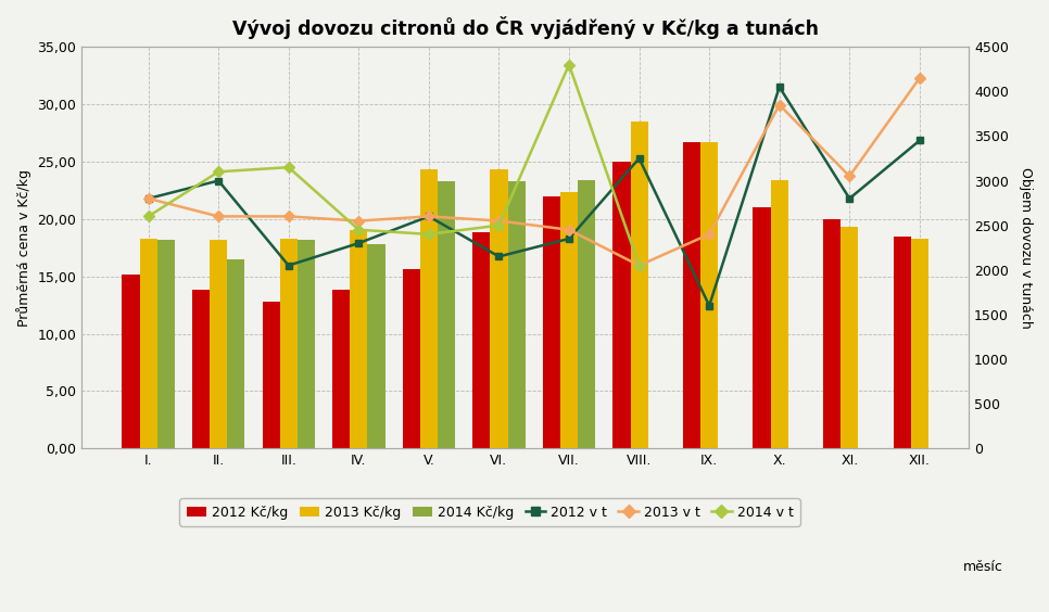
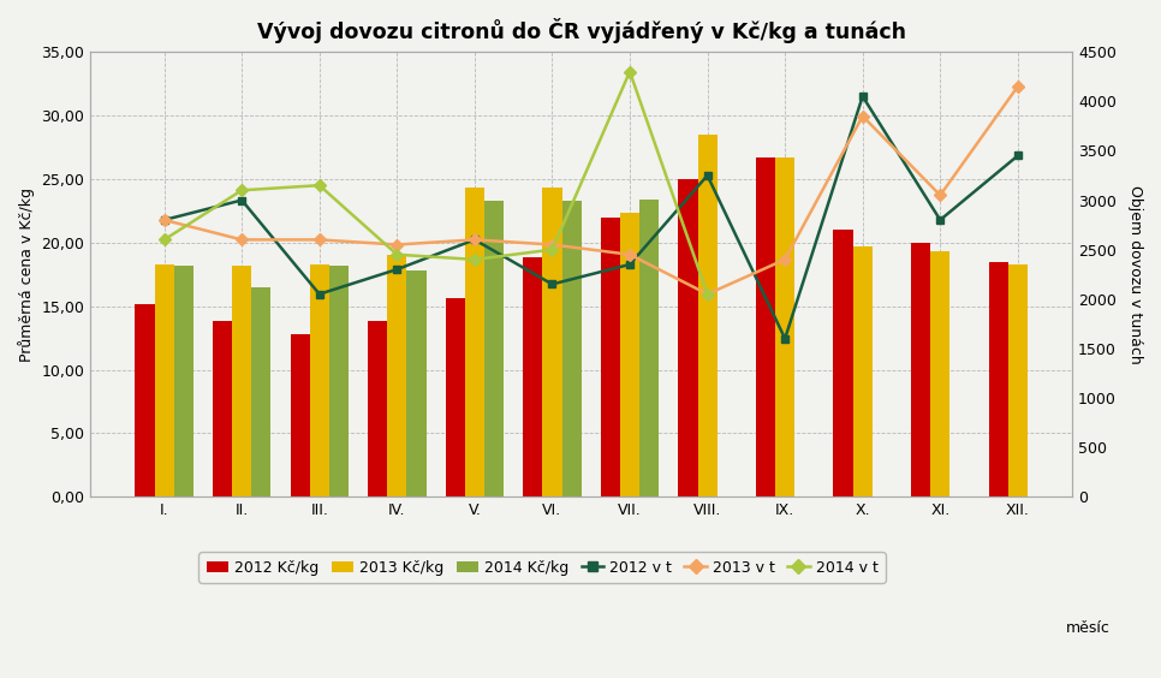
2013 Kč/kg/X.: 23,4 -> 19,7
